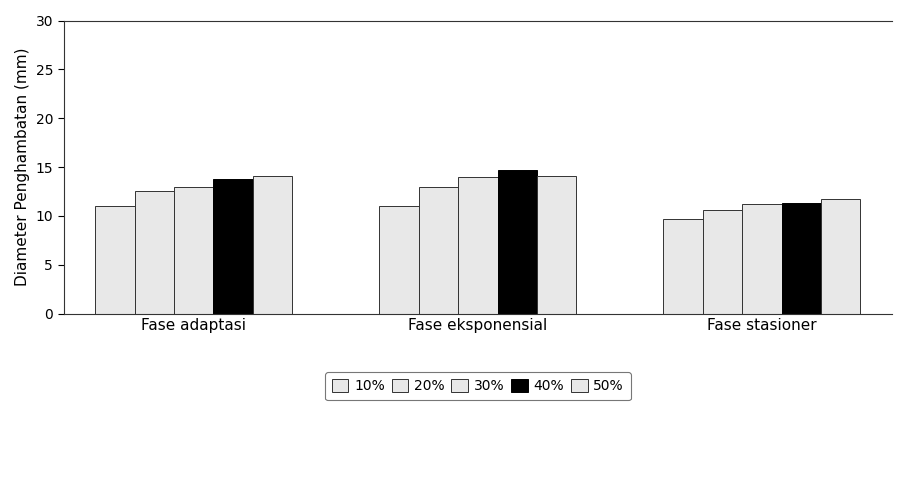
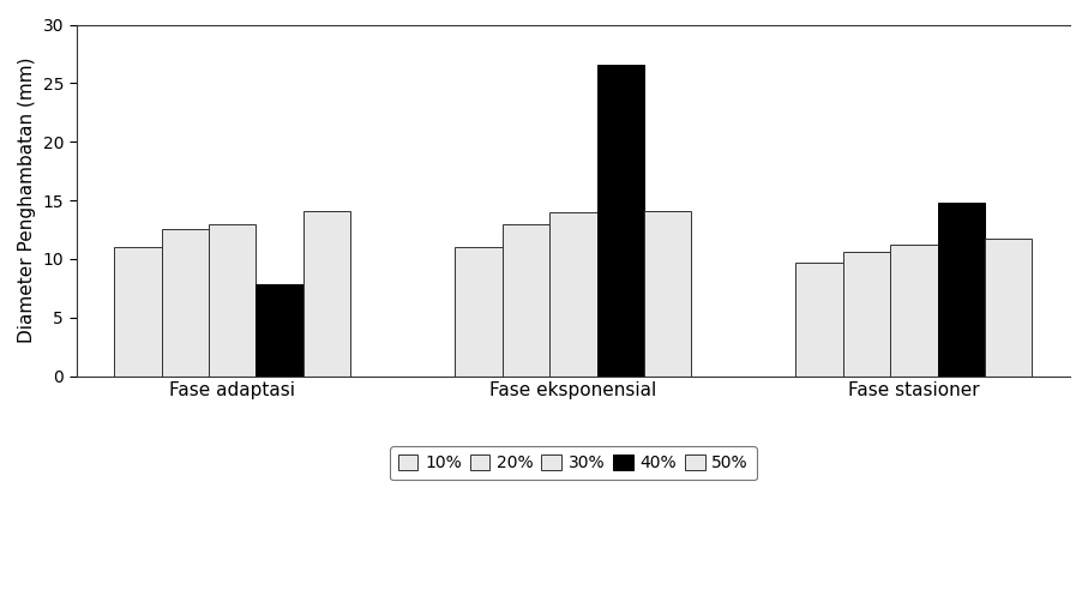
40%/Fase adaptasi: 13.8 -> 7.8
40%/Fase eksponensial: 14.7 -> 26.6
40%/Fase stasioner: 11.3 -> 14.8
